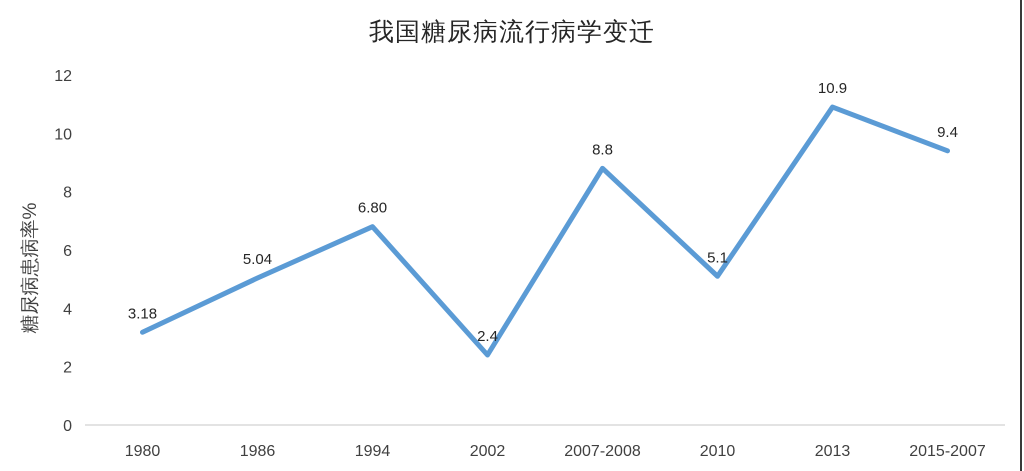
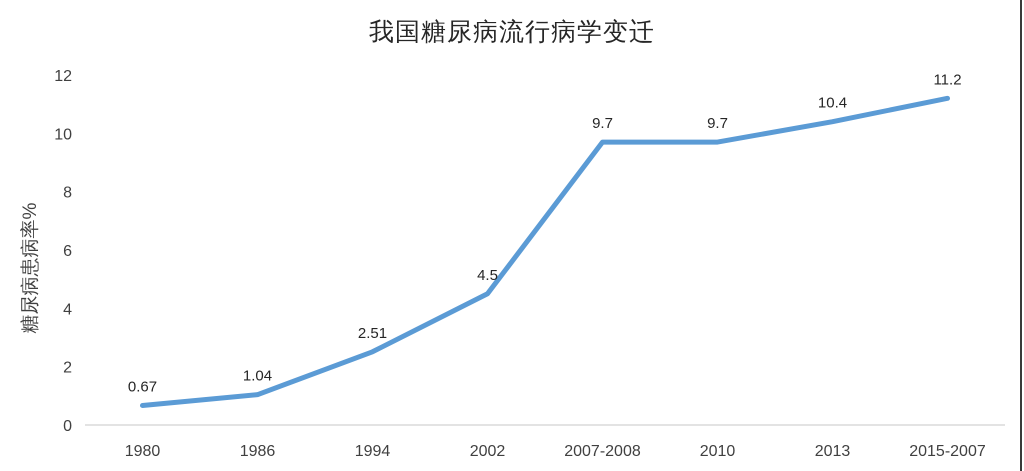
1980: 3.18 -> 0.67
1986: 5.04 -> 1.04
1994: 6.80 -> 2.51
2002: 2.4 -> 4.5
2007-2008: 8.8 -> 9.7
2010: 5.1 -> 9.7
2013: 10.9 -> 10.4
2015-2007: 9.4 -> 11.2
